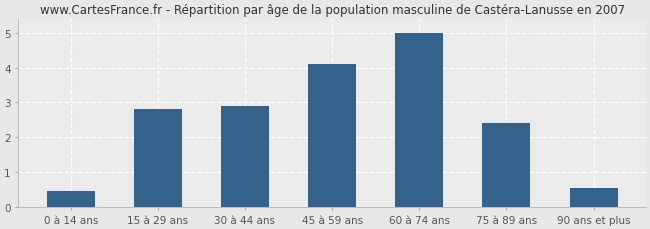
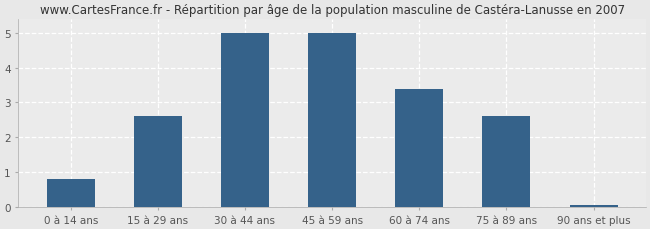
0 à 14 ans: 0.45 -> 0.80
15 à 29 ans: 2.80 -> 2.60
30 à 44 ans: 2.90 -> 5.00
45 à 59 ans: 4.10 -> 5.00
60 à 74 ans: 5.00 -> 3.40
75 à 89 ans: 2.40 -> 2.60
90 ans et plus: 0.55 -> 0.05
